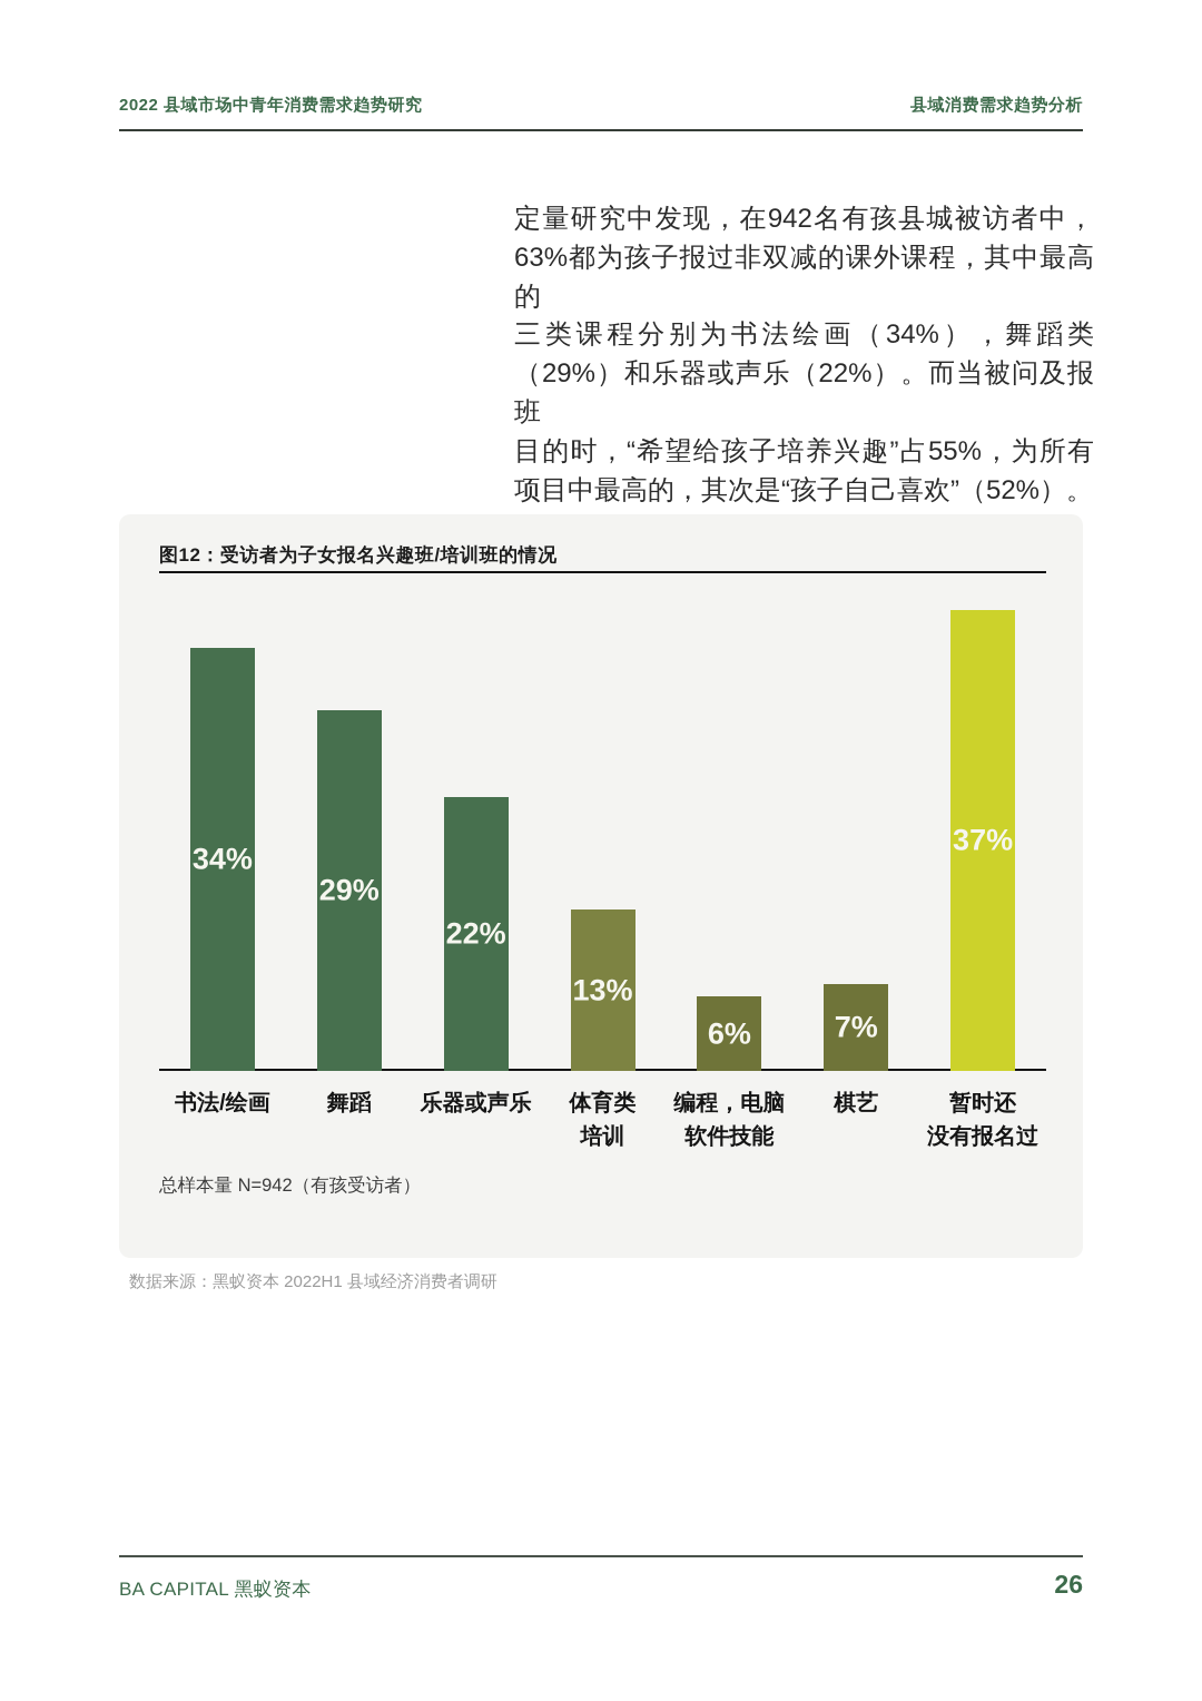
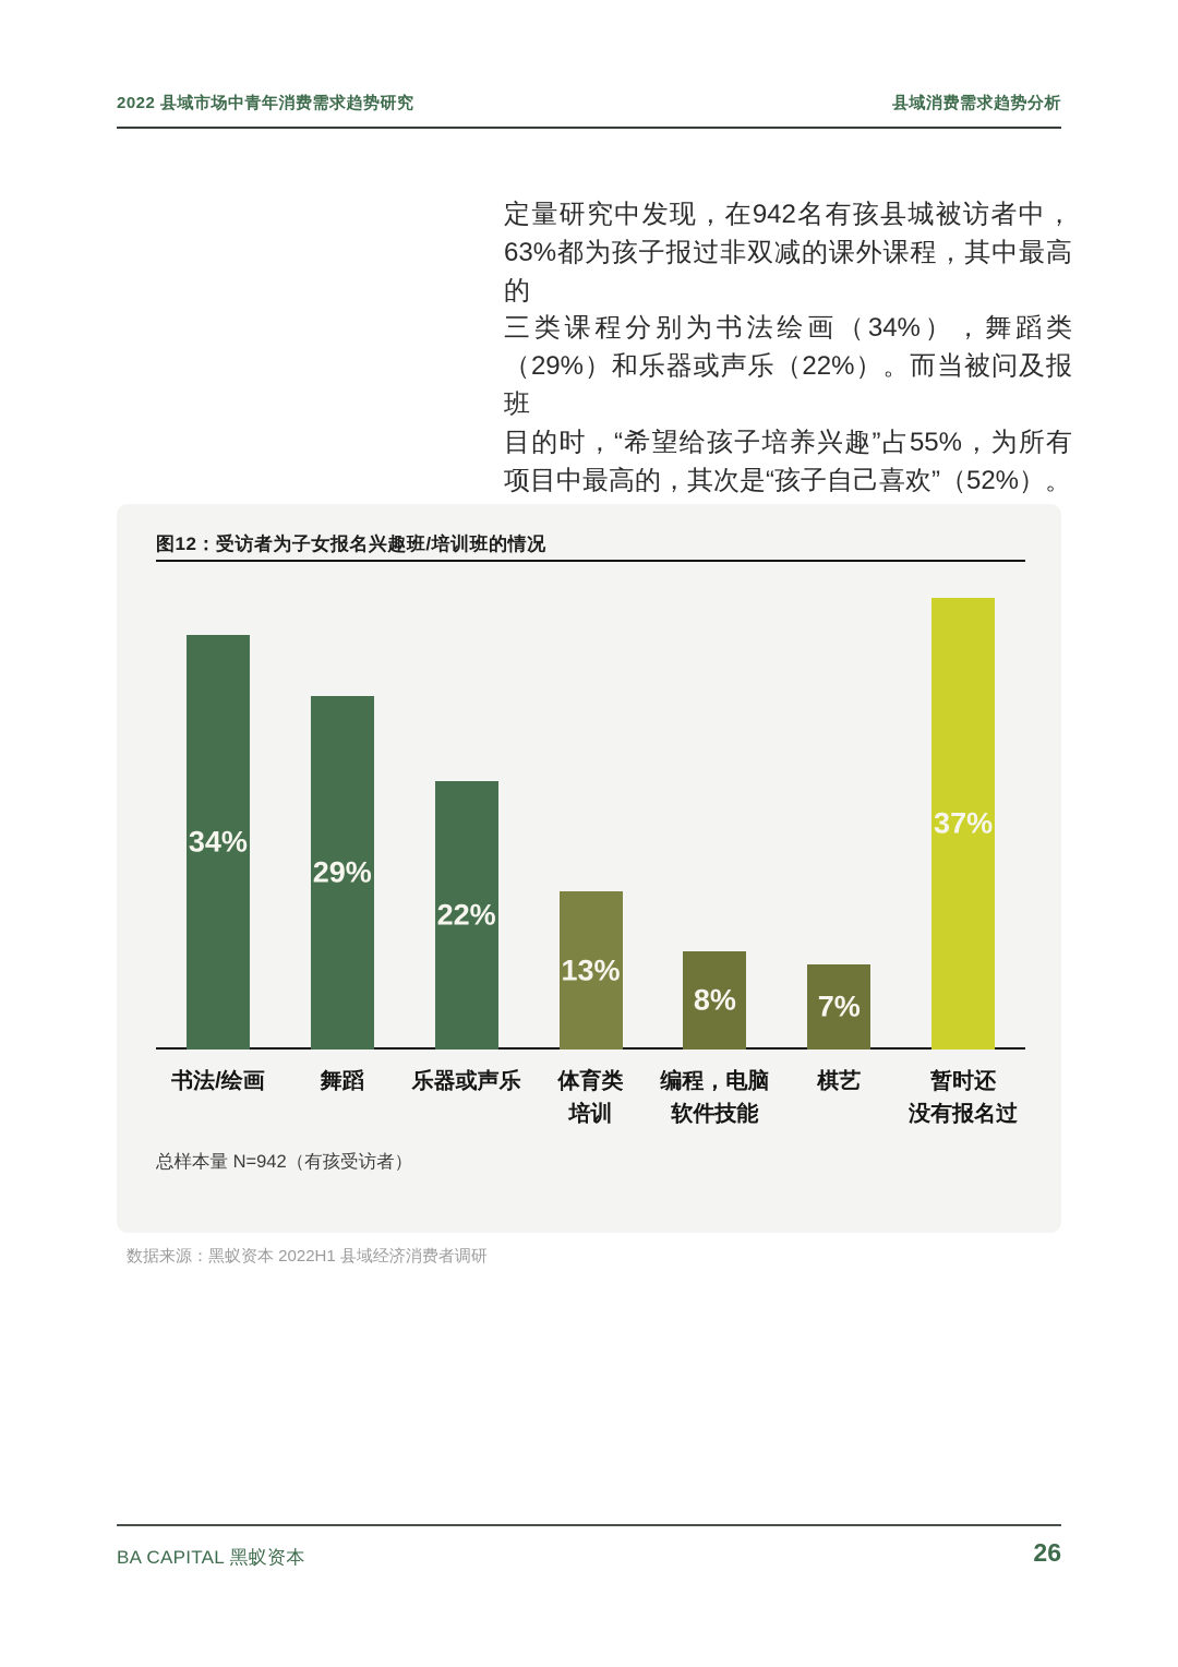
编程，电脑 软件技能: 6% -> 8%
